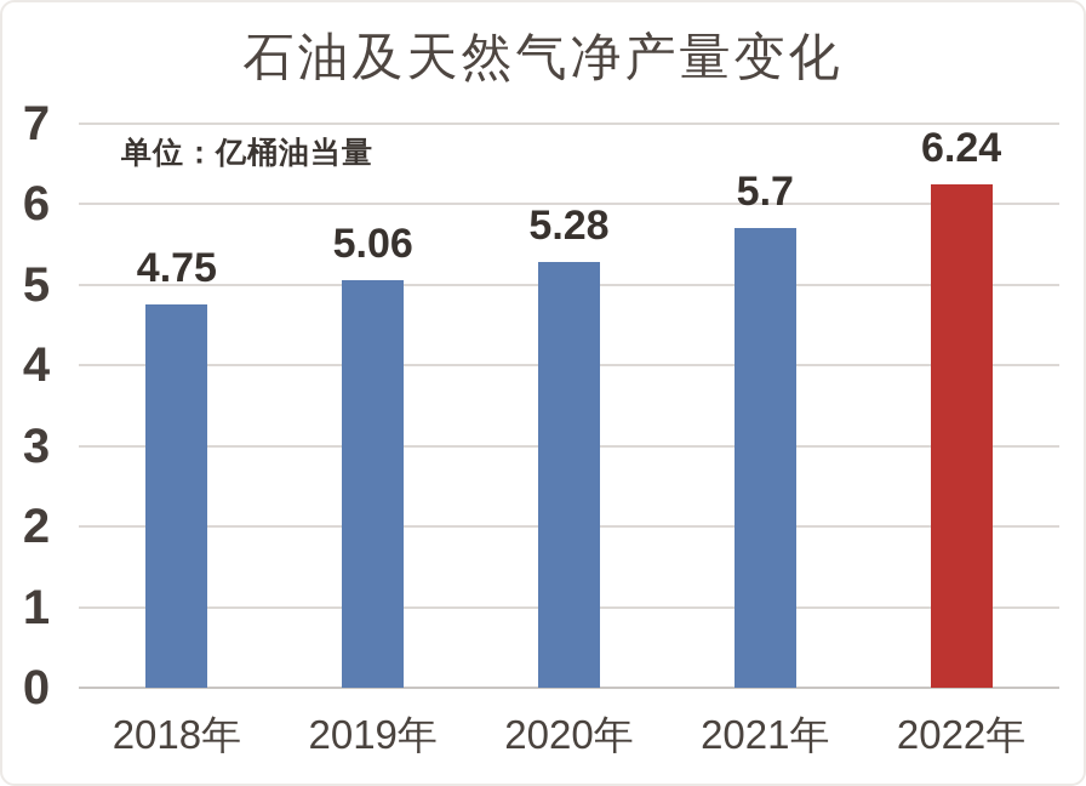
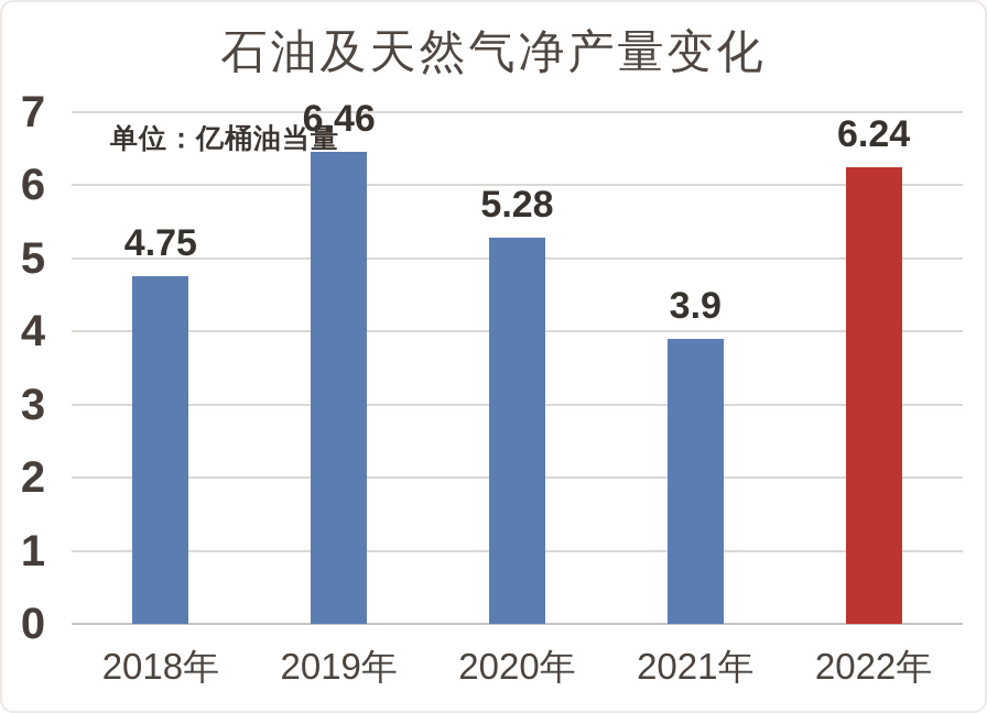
2019年: 5.06 -> 6.46
2021年: 5.7 -> 3.9
